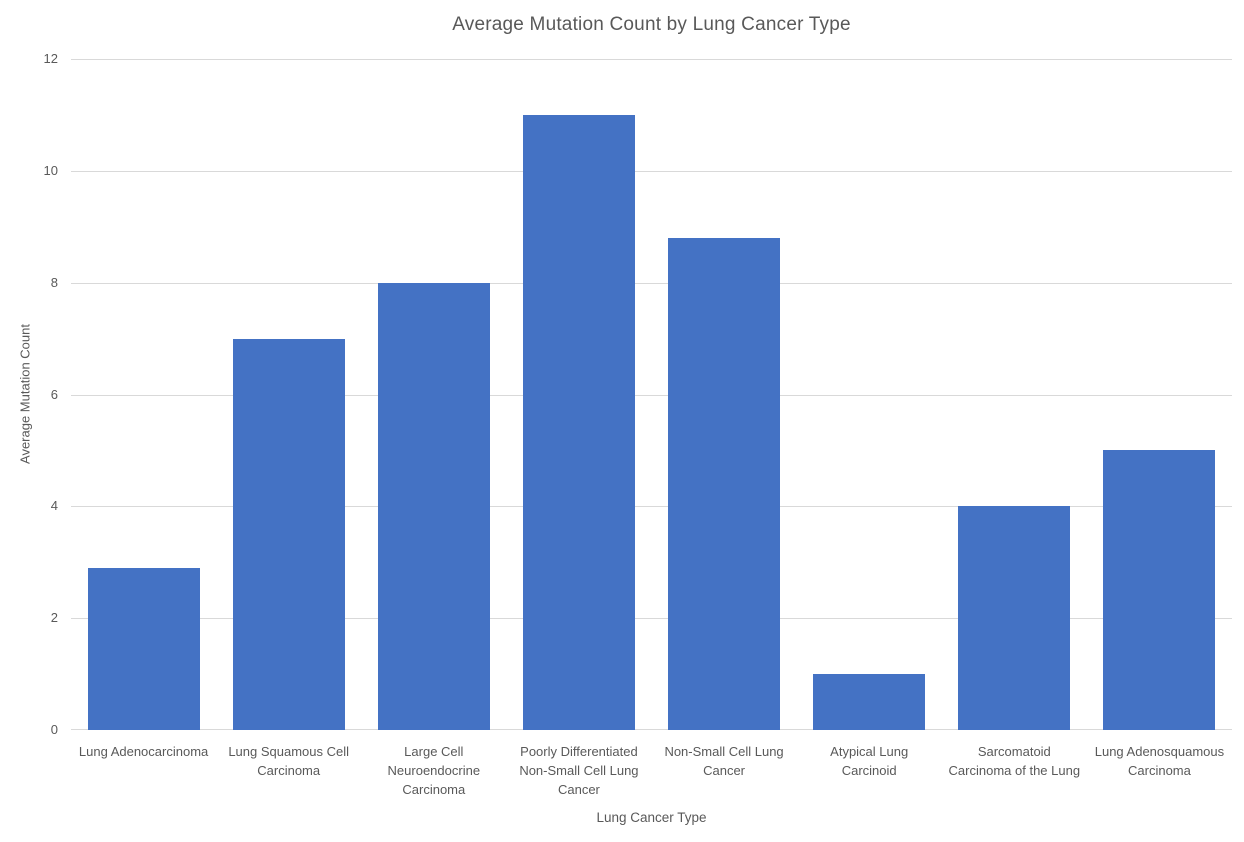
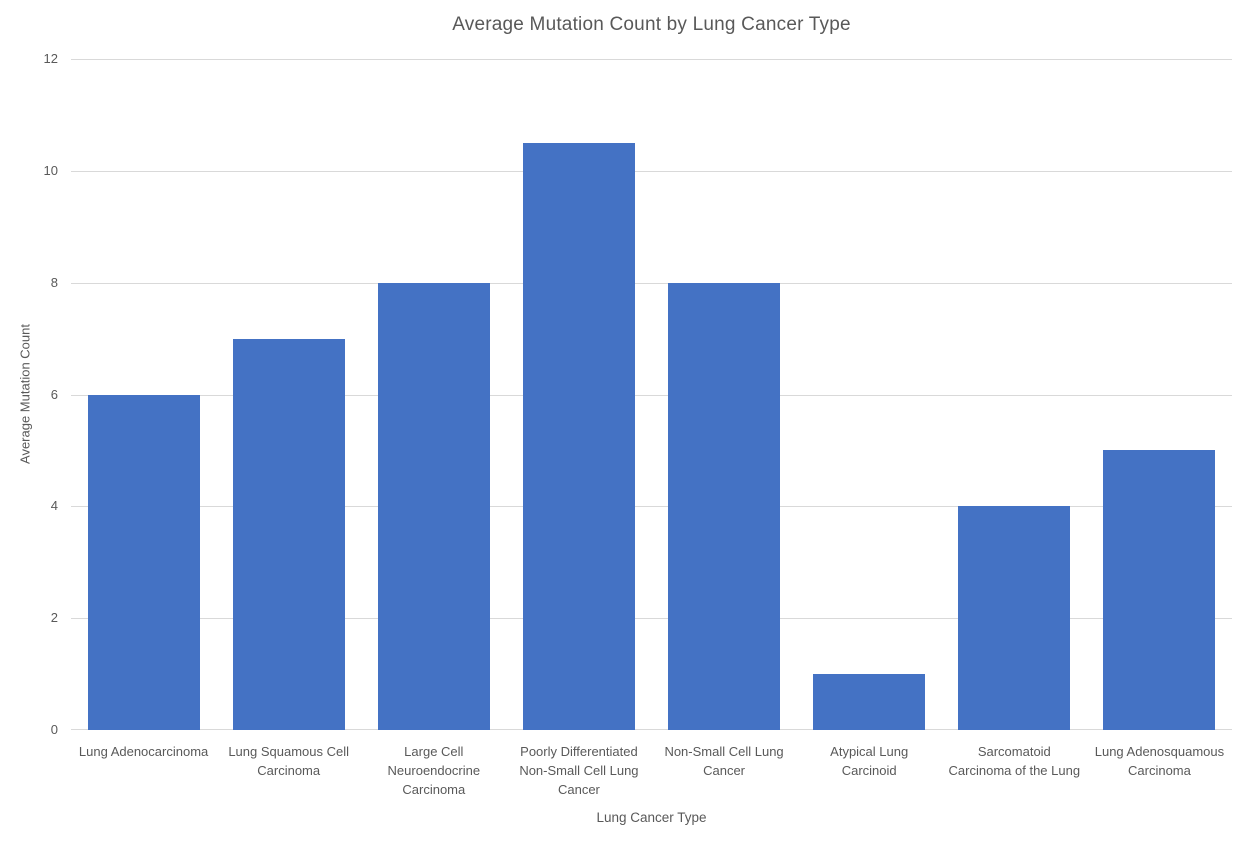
Lung Adenocarcinoma: 2.9 -> 6.0
Poorly Differentiated Non-Small Cell Lung Cancer: 11.0 -> 10.5
Non-Small Cell Lung Cancer: 8.8 -> 8.0
